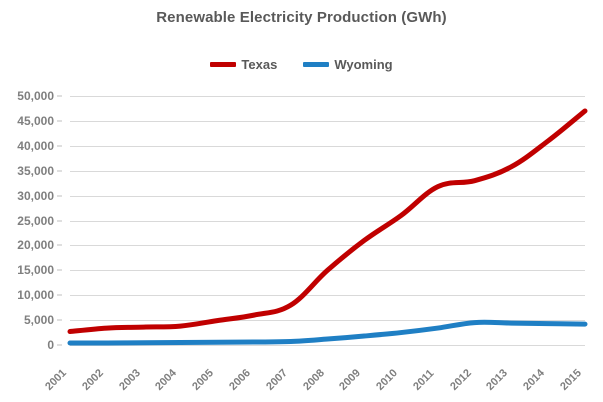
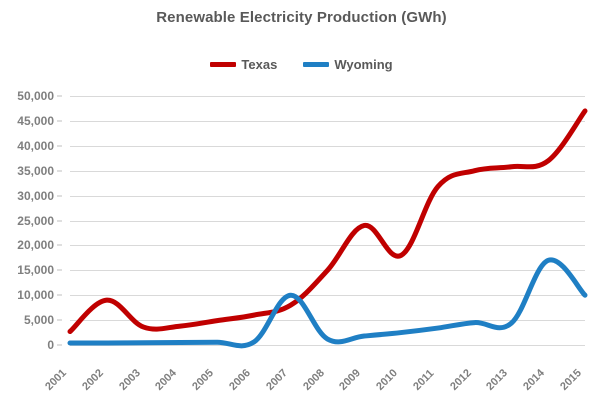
Texas/2002: 3000 -> 9000
Wyoming/2007: 1000 -> 10000
Texas/2009: 21000 -> 24000
Texas/2010: 26000 -> 18000
Texas/2012: 33000 -> 35000
Texas/2014: 41000 -> 37000
Wyoming/2014: 4000 -> 17000
Wyoming/2015: 4000 -> 10000
